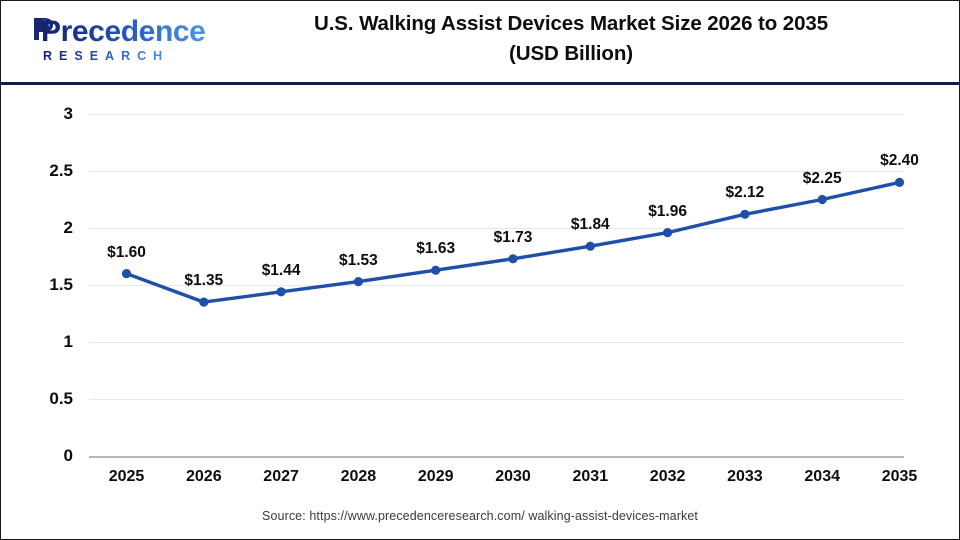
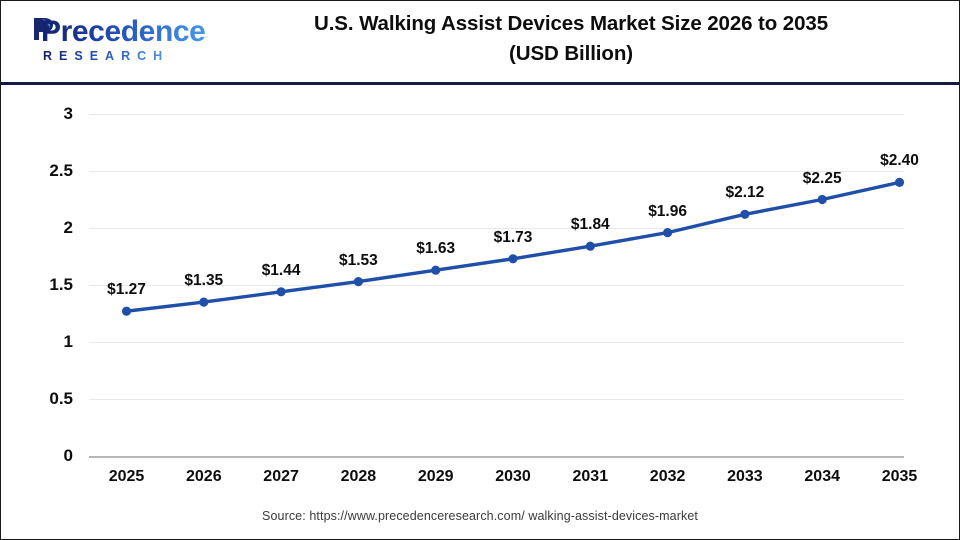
2025: $1.60 -> $1.27
